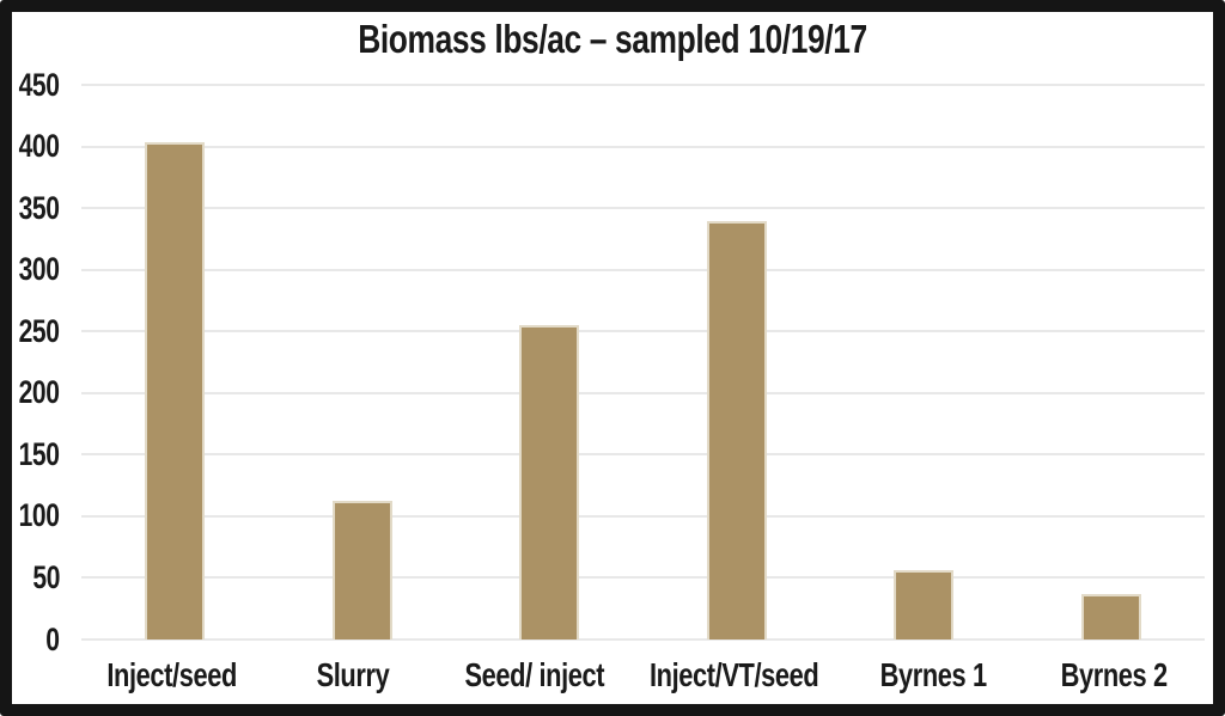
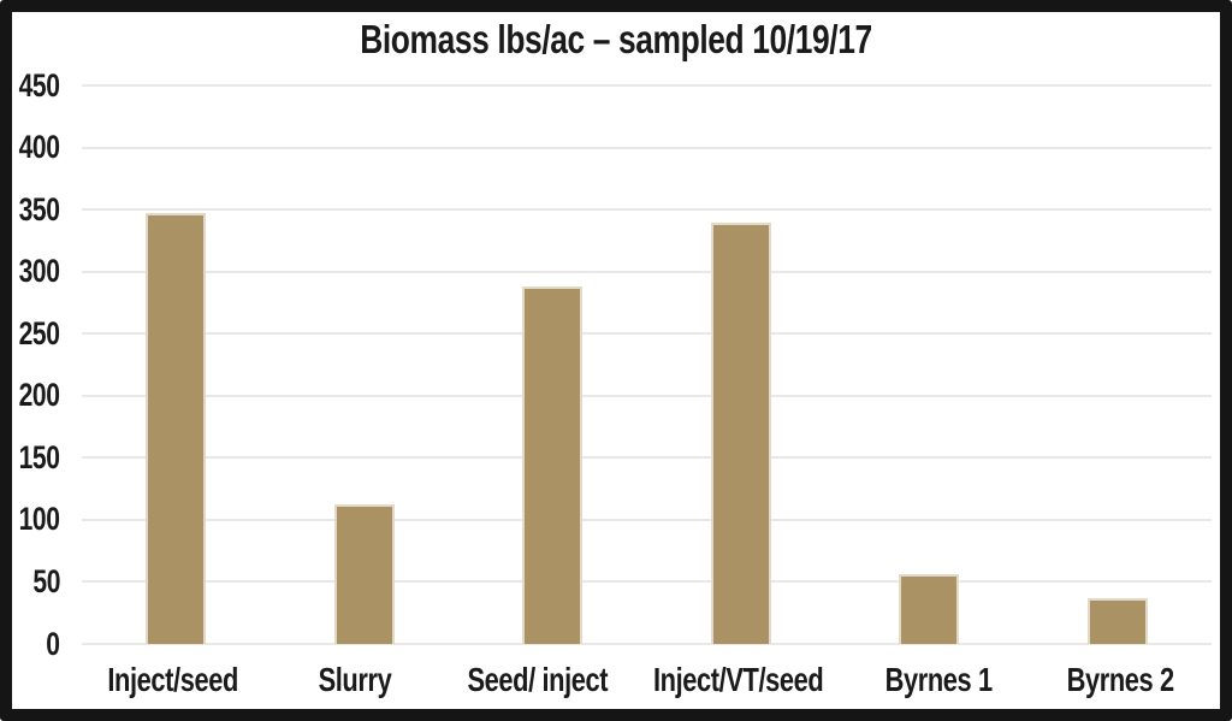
Inject/seed: 403 -> 347
Seed/ inject: 255 -> 288
